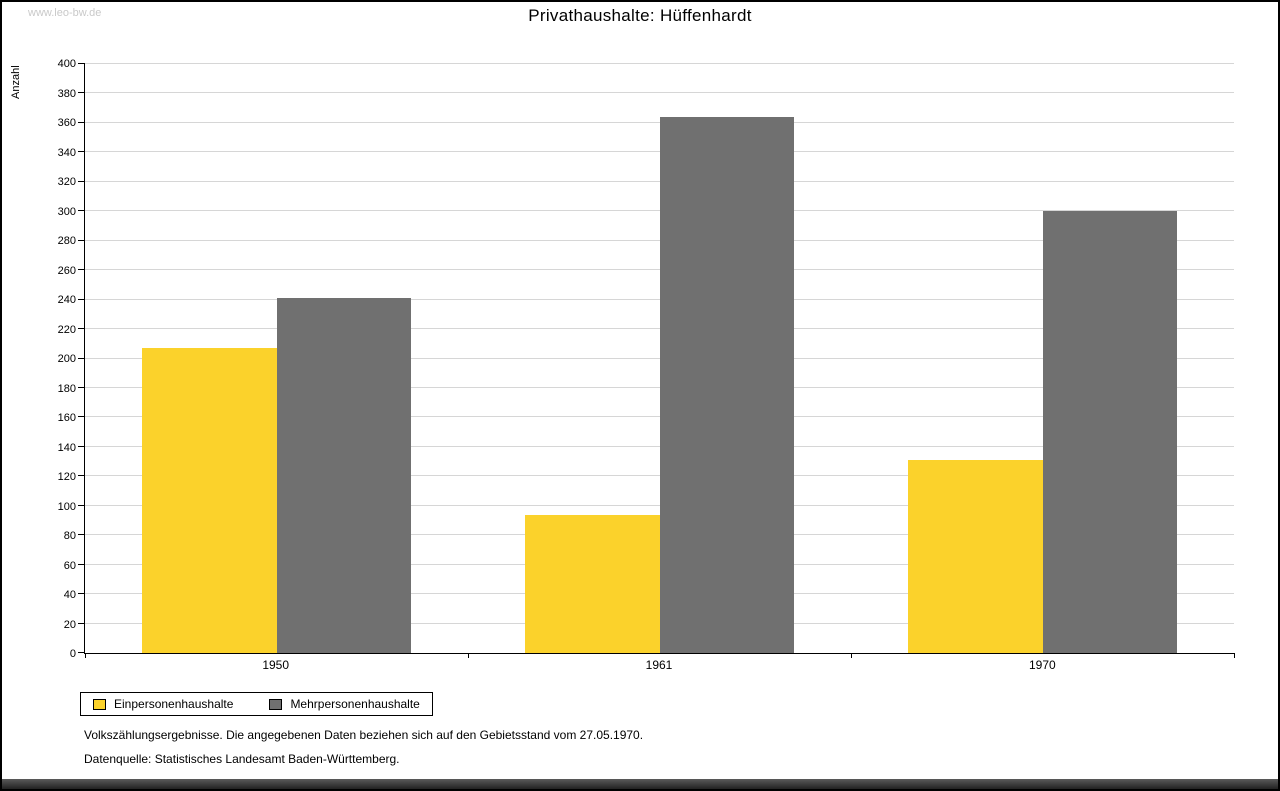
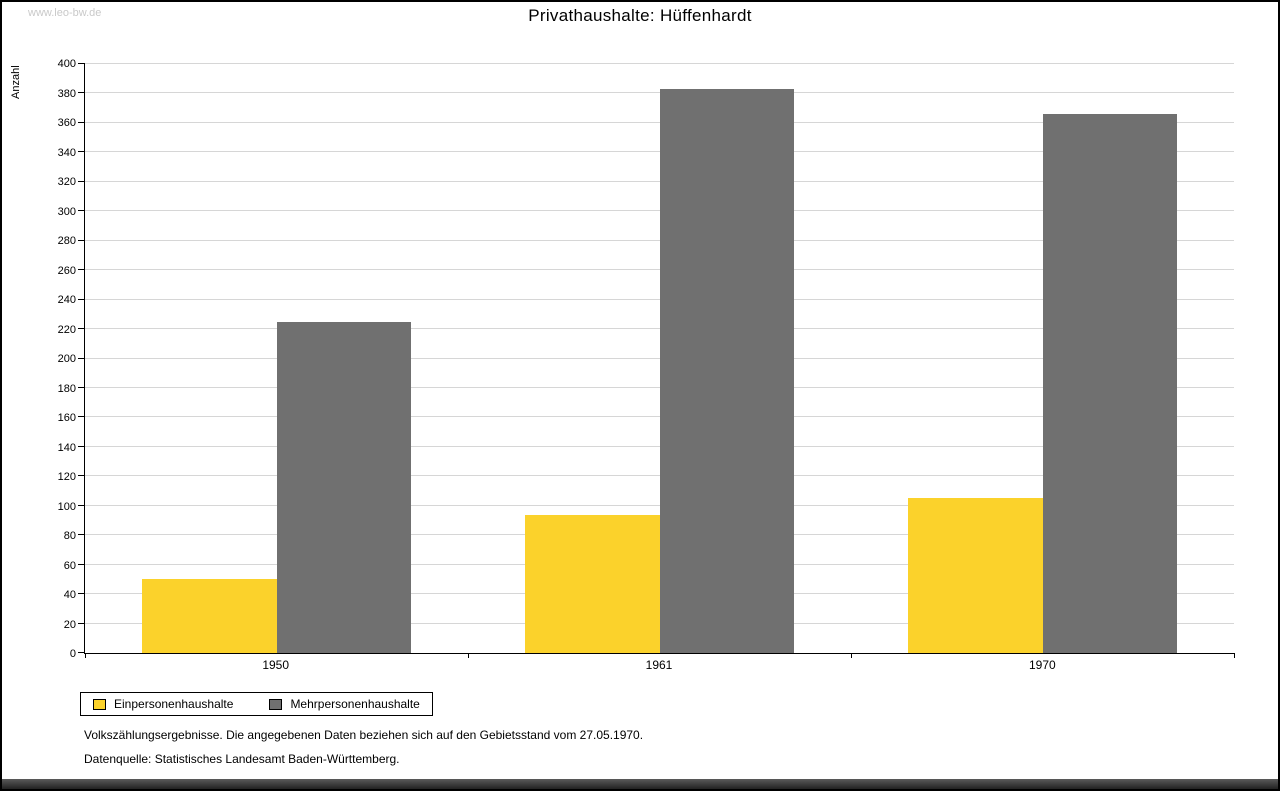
Einpersonenhaushalte/1950: 207 -> 50
Mehrpersonenhaushalte/1950: 241 -> 225
Mehrpersonenhaushalte/1961: 364 -> 383
Einpersonenhaushalte/1970: 131 -> 105
Mehrpersonenhaushalte/1970: 300 -> 366
